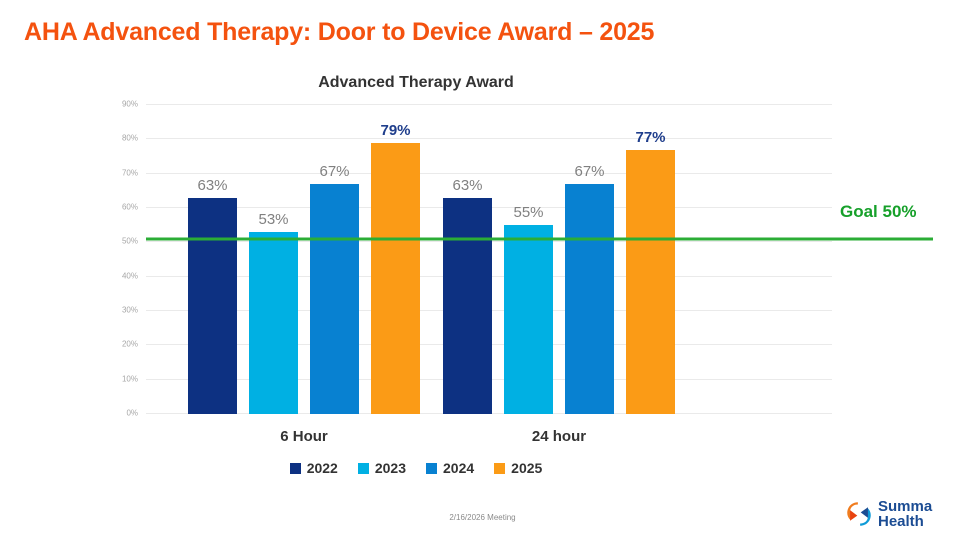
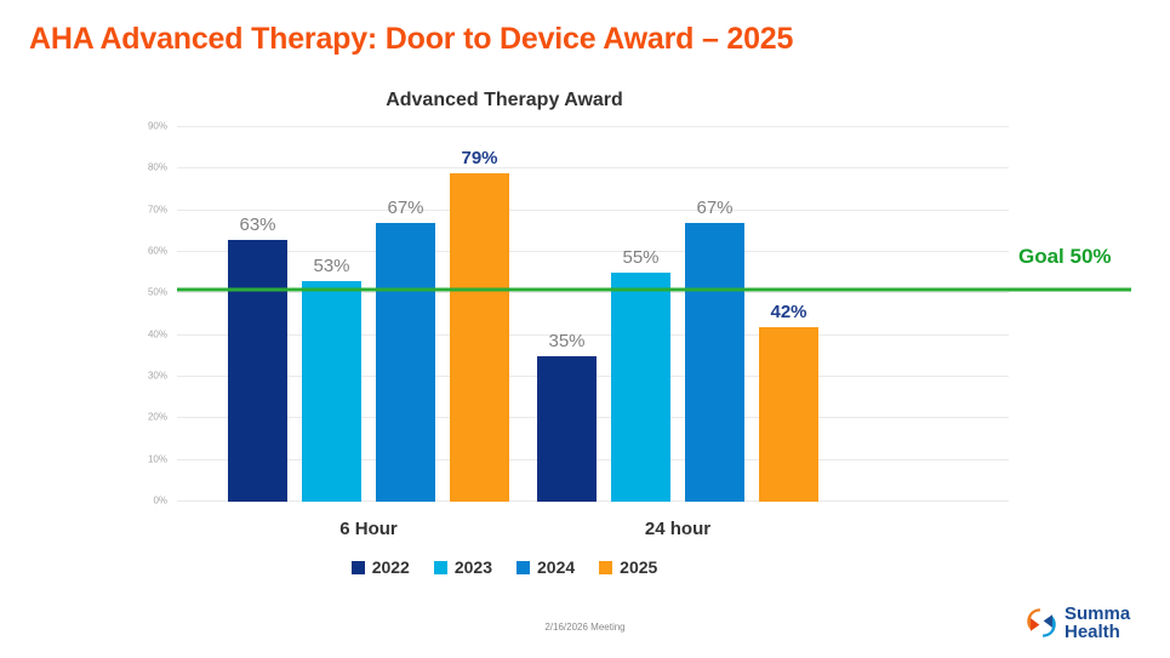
2022/24 hour: 63% -> 35%
2025/24 hour: 77% -> 42%
